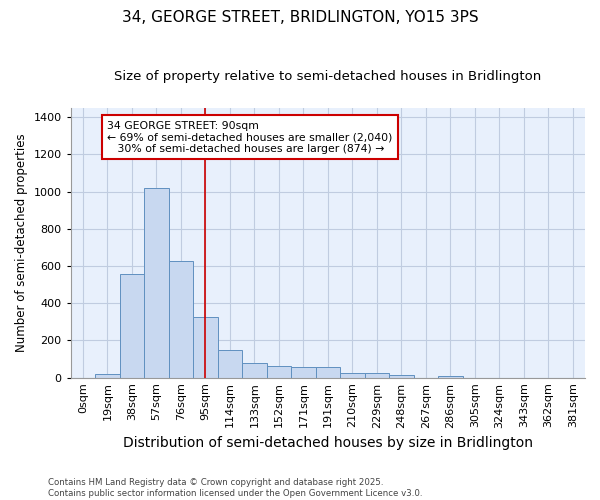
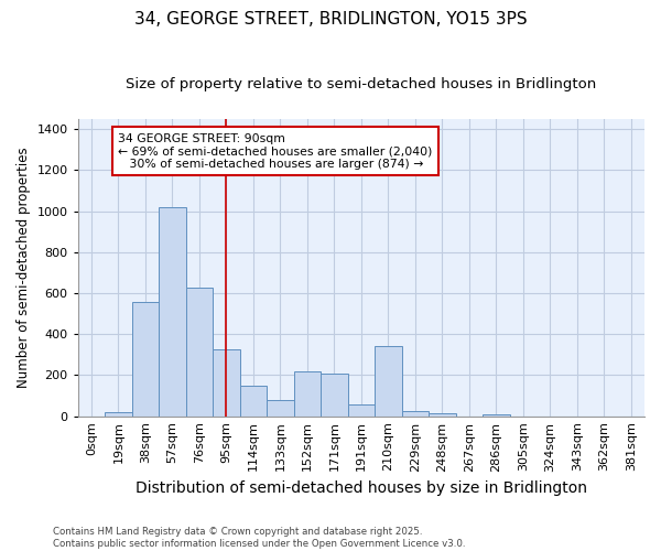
152sqm: 60 -> 220
171sqm: 60 -> 210
210sqm: 20 -> 340
